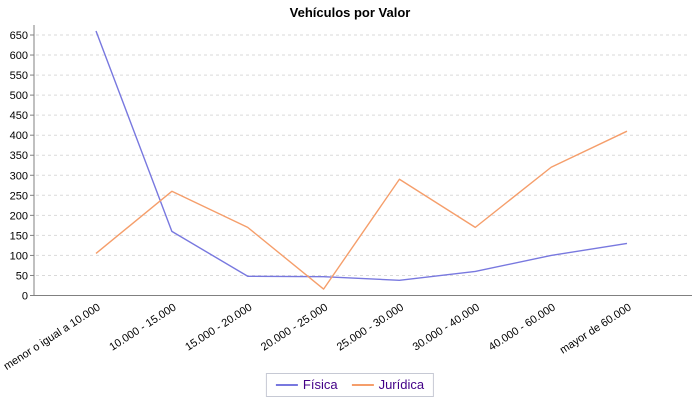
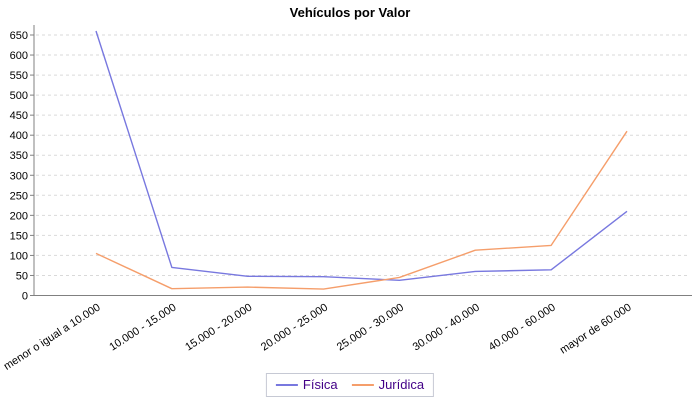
Física/10.000 - 15.000: 160 -> 70
Jurídica/10.000 - 15.000: 260 -> 20
Jurídica/15.000 - 20.000: 170 -> 20
Jurídica/25.000 - 30.000: 290 -> 40
Jurídica/30.000 - 40.000: 170 -> 110
Física/40.000 - 60.000: 100 -> 60
Jurídica/40.000 - 60.000: 320 -> 120
Física/mayor de 60.000: 130 -> 210
